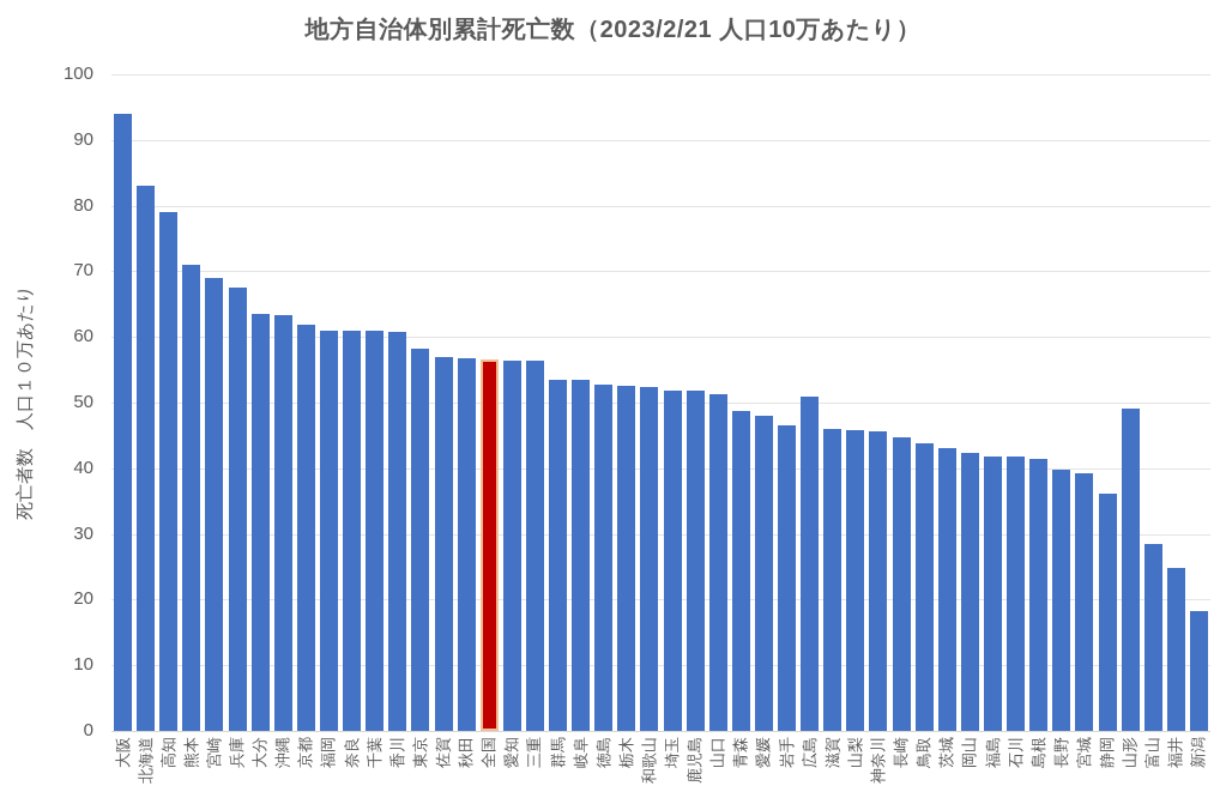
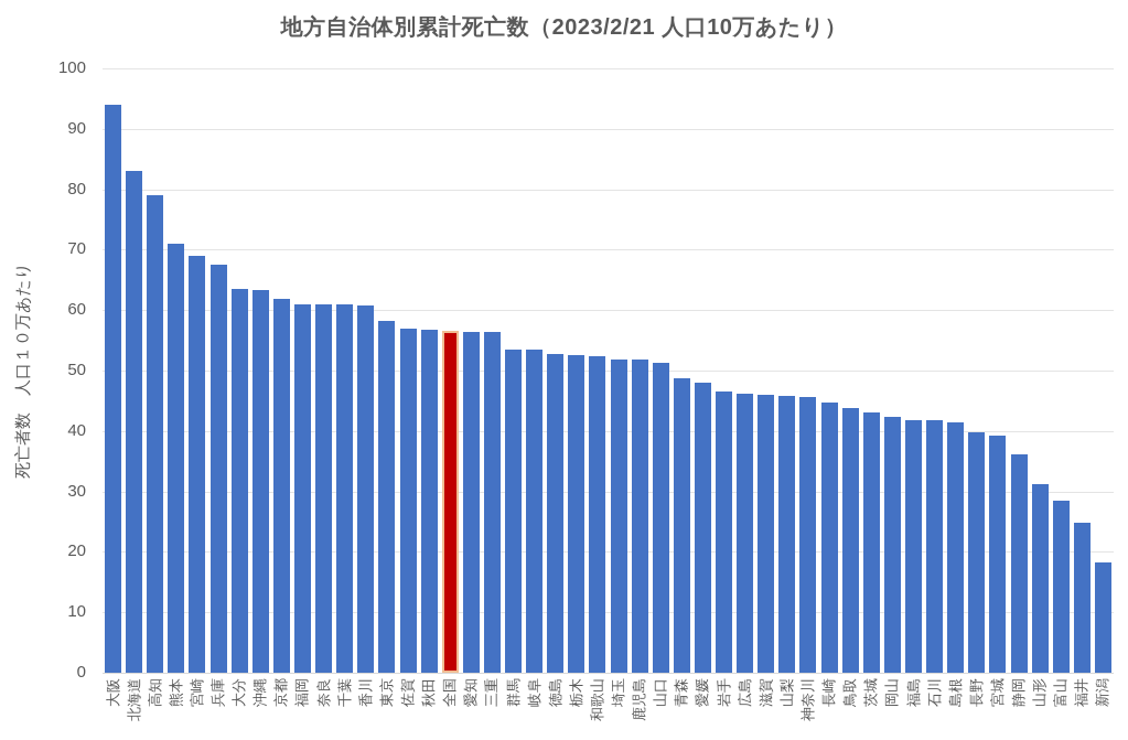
広島: 51 -> 46
山形: 49 -> 31
